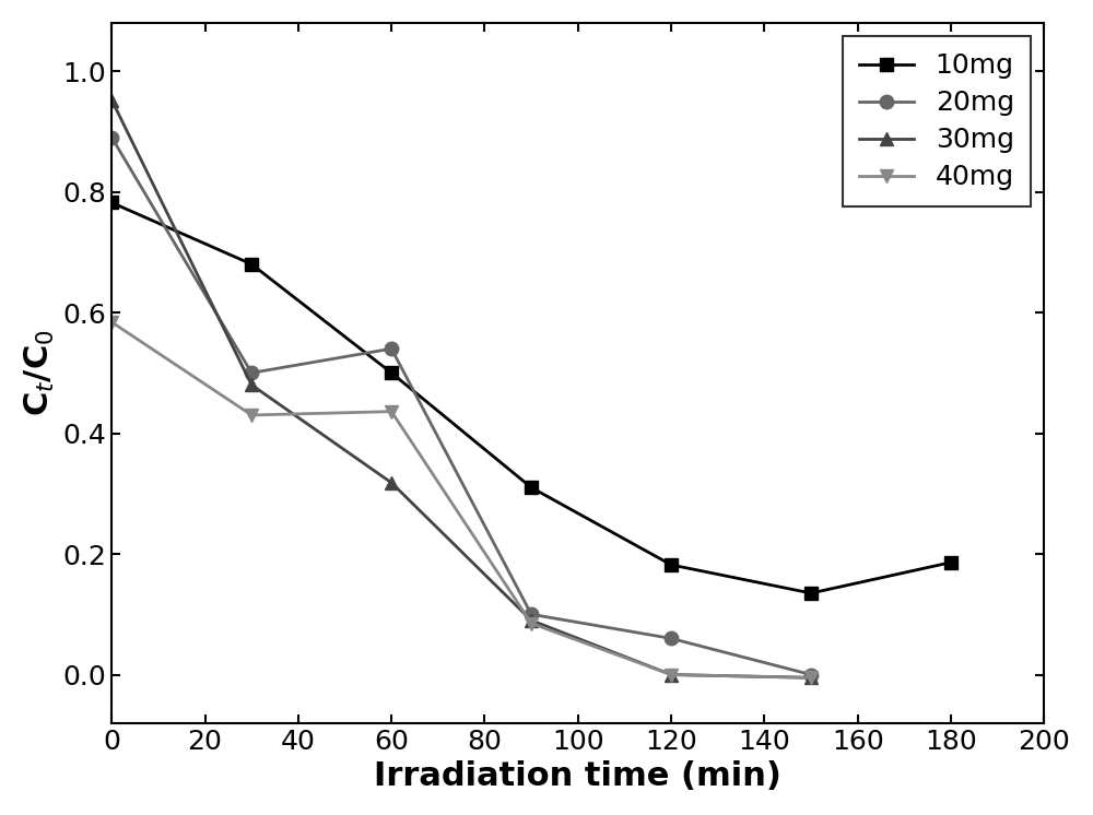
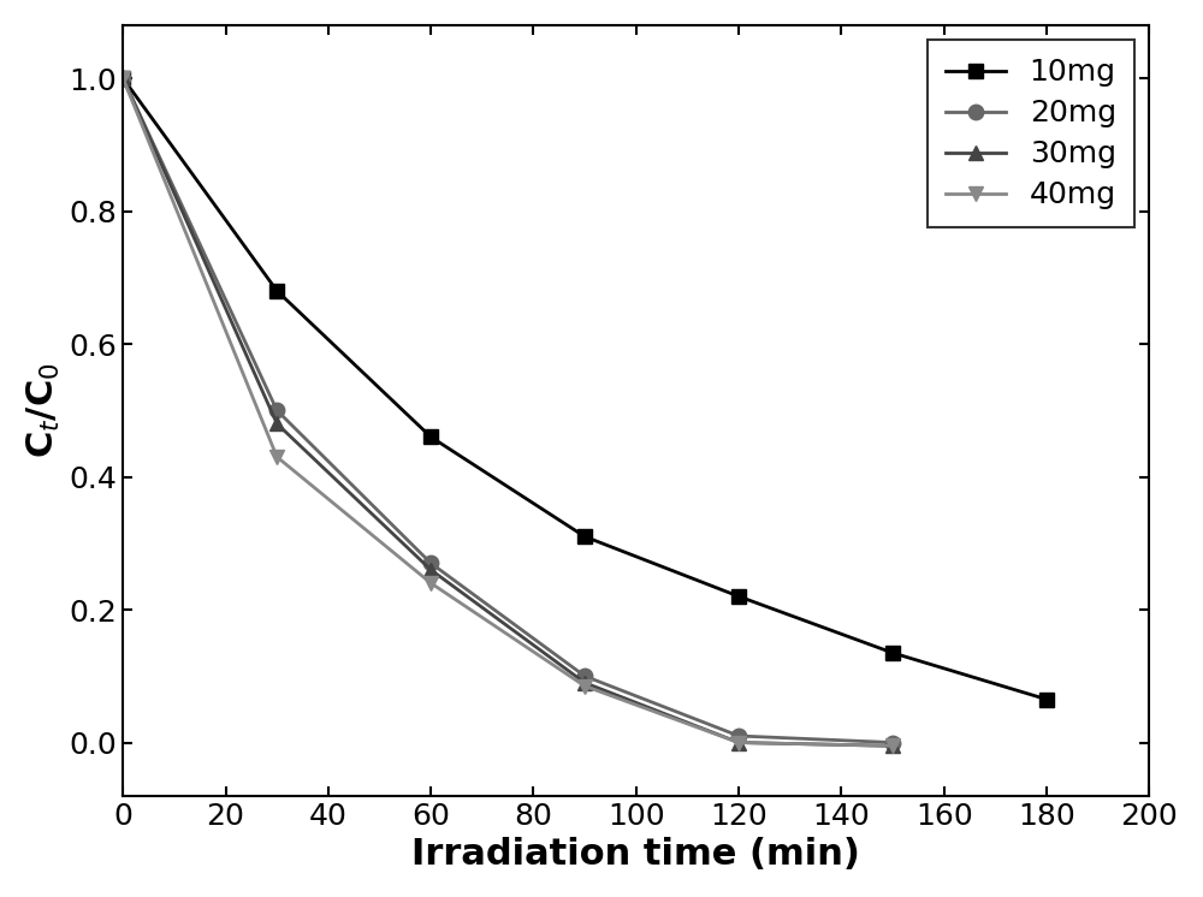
10mg/0: 0.782 -> 1.000
20mg/0: 0.89 -> 1.00
30mg/0: 0.952 -> 1.000
40mg/0: 0.584 -> 1.000
10mg/60: 0.500 -> 0.460
20mg/60: 0.54 -> 0.27
30mg/60: 0.318 -> 0.260
40mg/60: 0.436 -> 0.240
10mg/120: 0.182 -> 0.220
20mg/120: 0.06 -> 0.01
10mg/180: 0.186 -> 0.065
